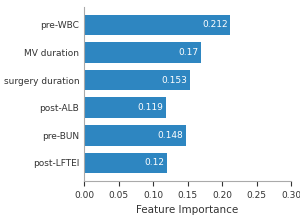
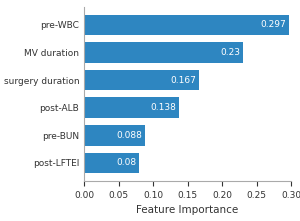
pre-WBC: 0.212 -> 0.297
MV duration: 0.17 -> 0.23
surgery duration: 0.153 -> 0.167
post-ALB: 0.119 -> 0.138
pre-BUN: 0.148 -> 0.088
post-LFTEI: 0.12 -> 0.08
